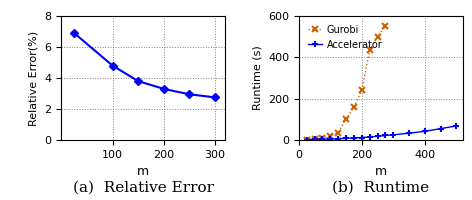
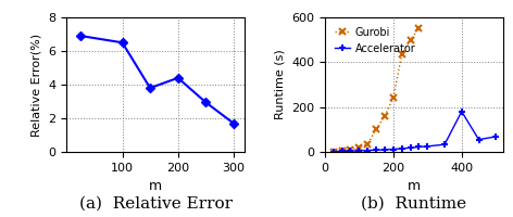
(a) Relative Error/100: 4.8 -> 6.5
(a) Relative Error/200: 3.3 -> 4.4
(a) Relative Error/300: 2.8 -> 1.7
(b) Runtime/Accelerator/400: 42 -> 180
